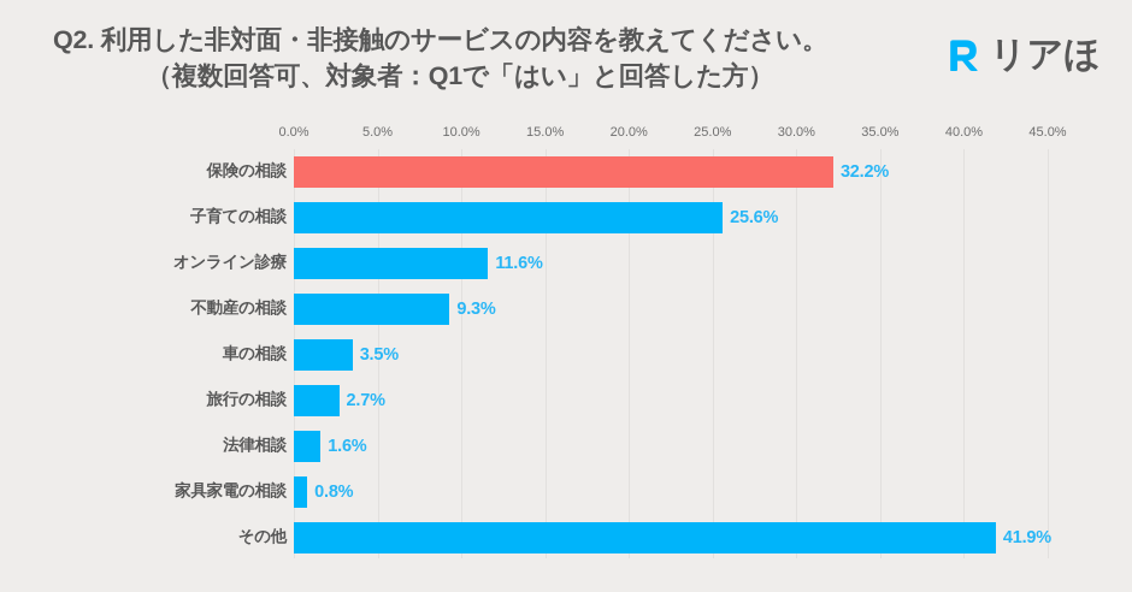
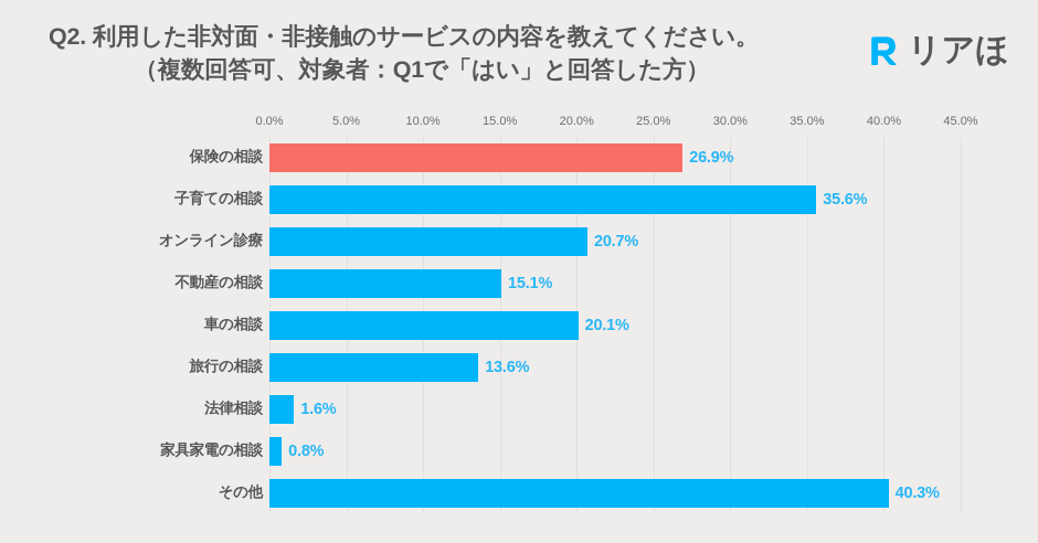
保険の相談: 32.2% -> 26.9%
子育ての相談: 25.6% -> 35.6%
オンライン診療: 11.6% -> 20.7%
不動産の相談: 9.3% -> 15.1%
車の相談: 3.5% -> 20.1%
旅行の相談: 2.7% -> 13.6%
その他: 41.9% -> 40.3%
